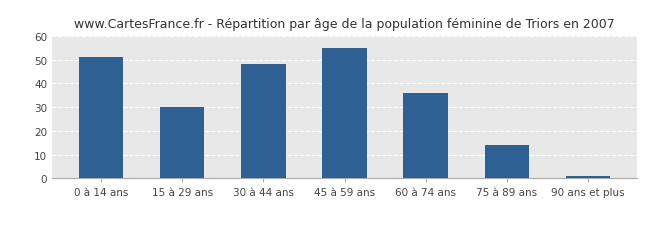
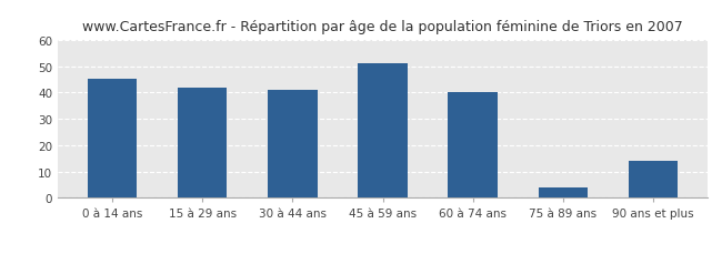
0 à 14 ans: 51 -> 45
15 à 29 ans: 30 -> 42
30 à 44 ans: 48 -> 41
45 à 59 ans: 55 -> 51
60 à 74 ans: 36 -> 40
75 à 89 ans: 14 -> 4
90 ans et plus: 1 -> 14
